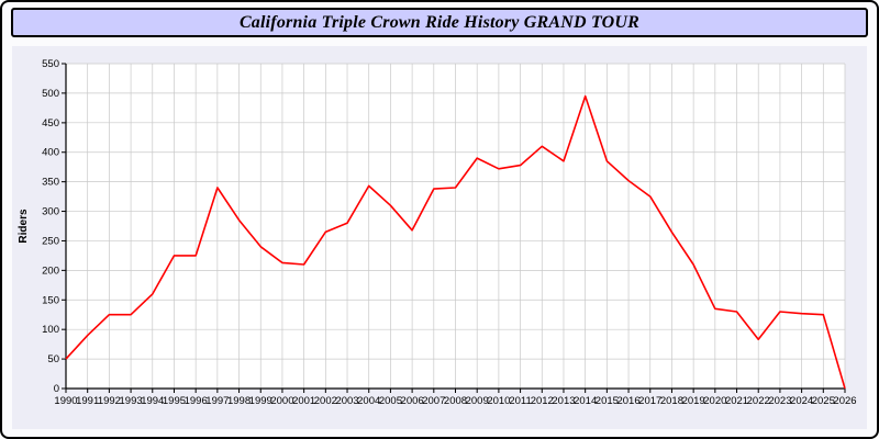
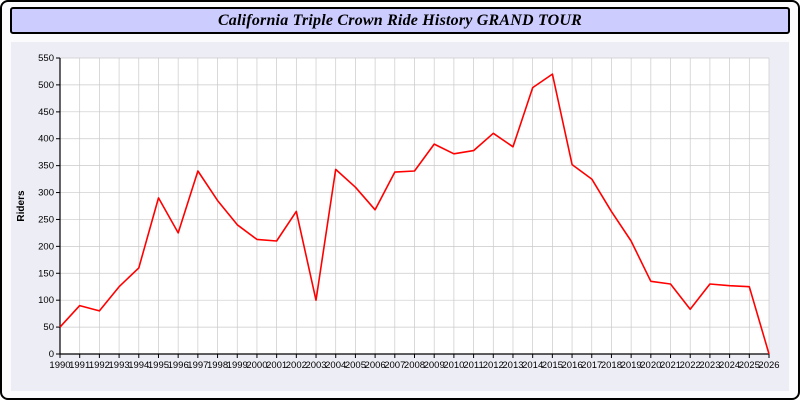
1992: 120 -> 80
1995: 220 -> 290
2003: 280 -> 100
2015: 380 -> 520
